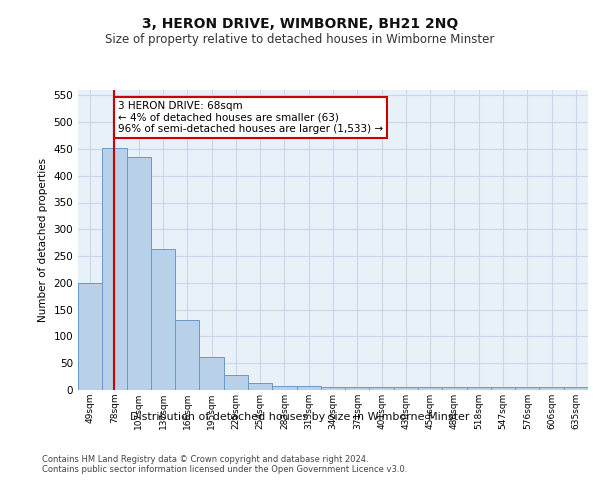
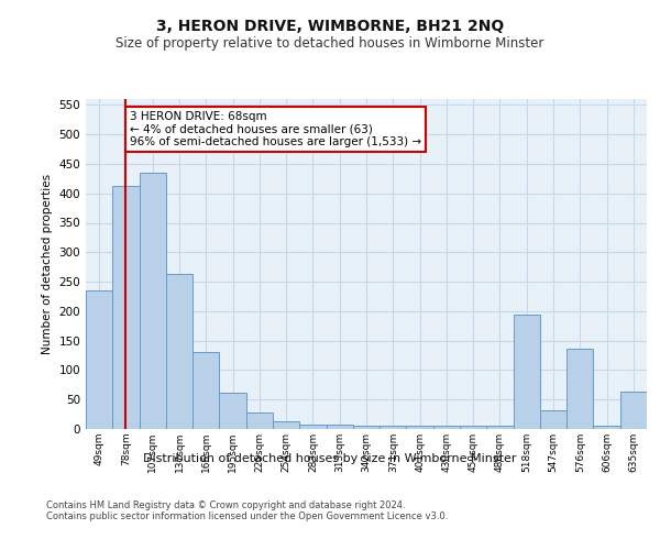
49sqm: 200 -> 236
78sqm: 452 -> 412
518sqm: 5 -> 194
547sqm: 5 -> 32
576sqm: 5 -> 136
635sqm: 5 -> 64
